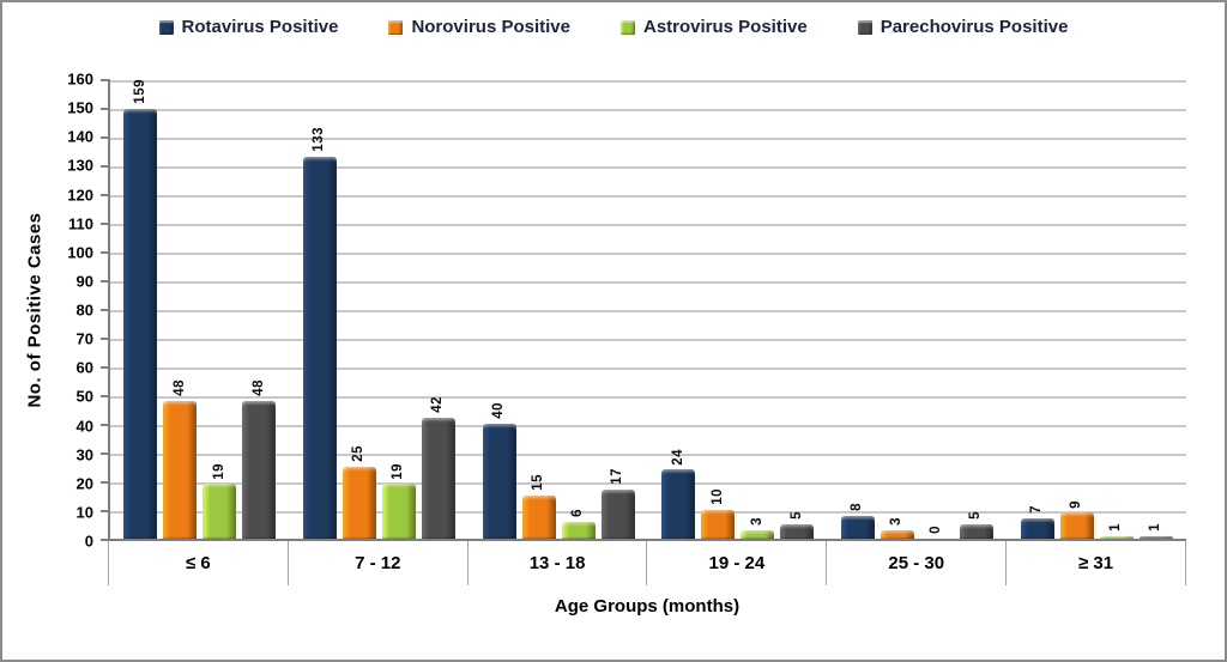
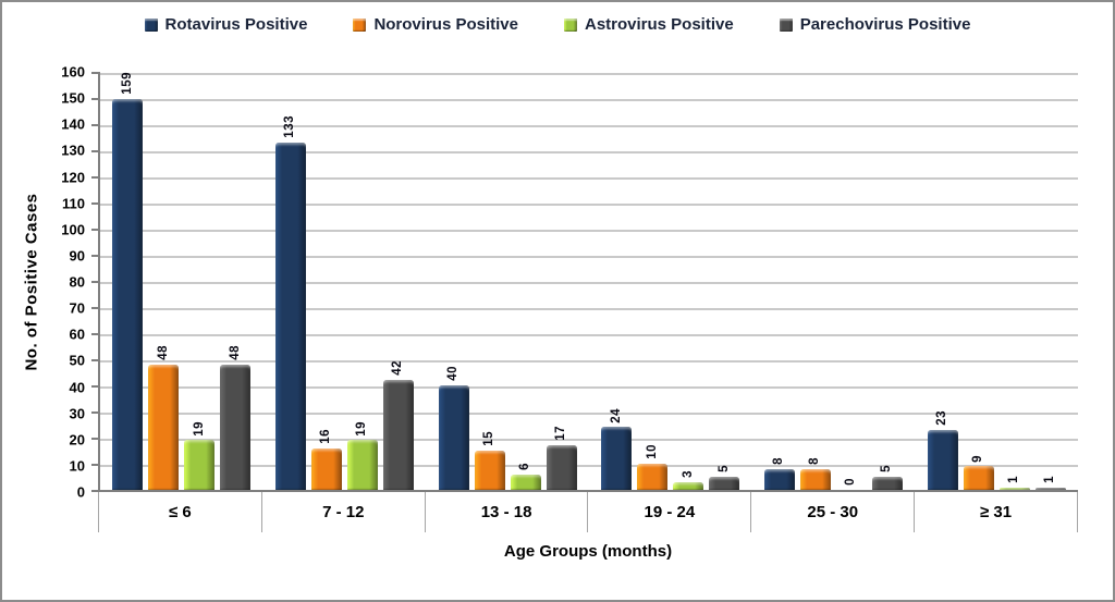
Norovirus Positive/7 - 12: 25 -> 16
Norovirus Positive/25 - 30: 3 -> 8
Rotavirus Positive/≥ 31: 7 -> 23
